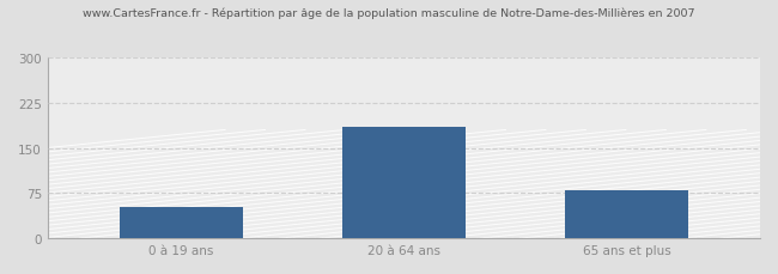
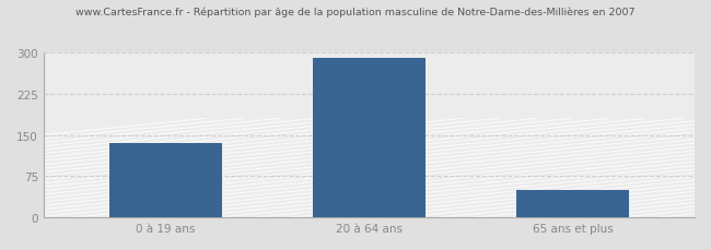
0 à 19 ans: 52 -> 135
20 à 64 ans: 184 -> 290
65 ans et plus: 80 -> 50
